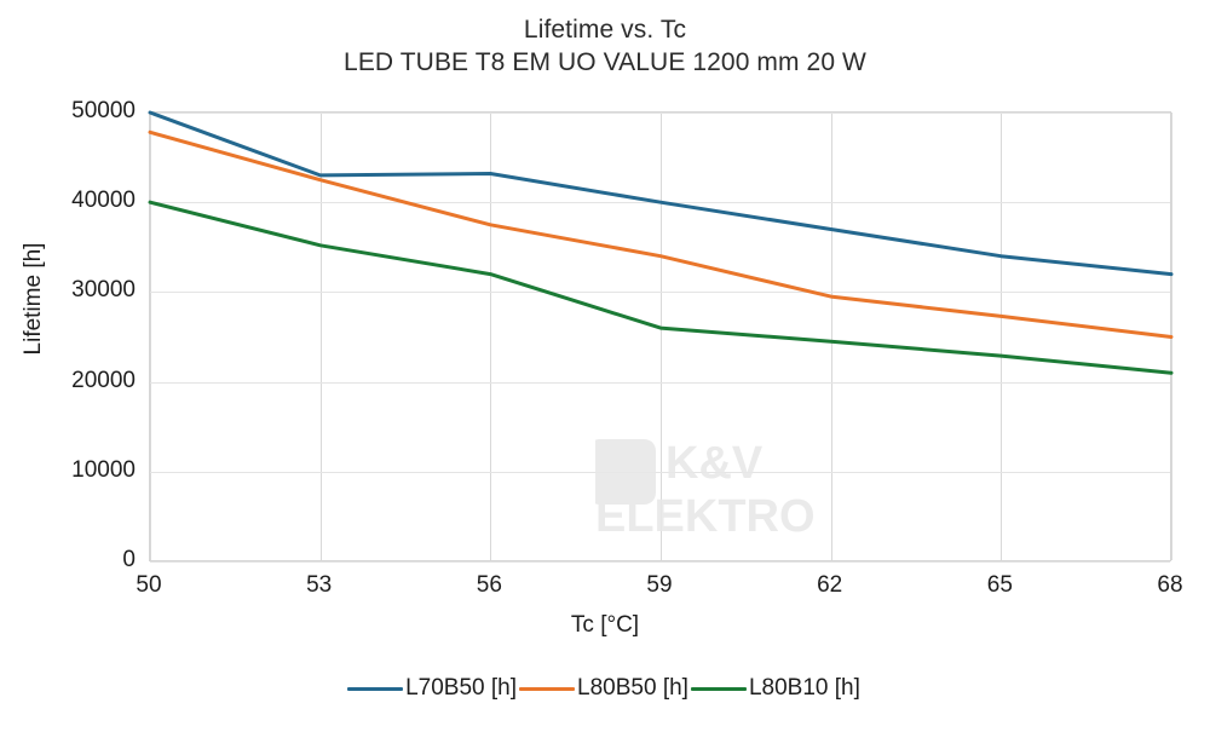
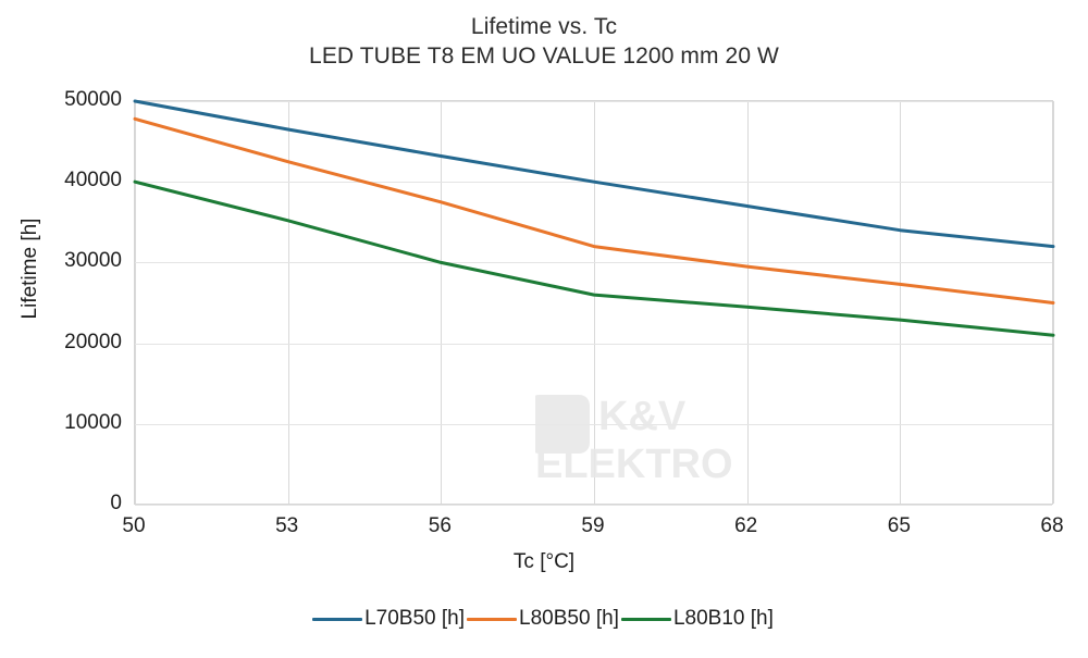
L70B50 [h]/53: 43000 -> 46000
L80B10 [h]/56: 32000 -> 30000
L80B50 [h]/59: 34000 -> 32000
